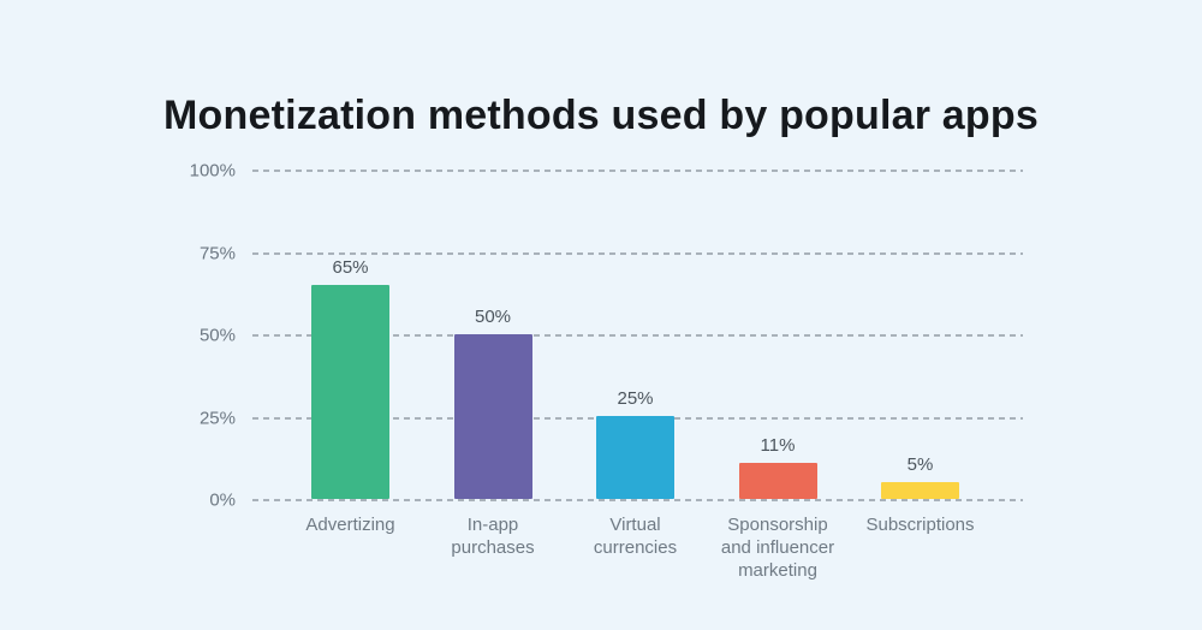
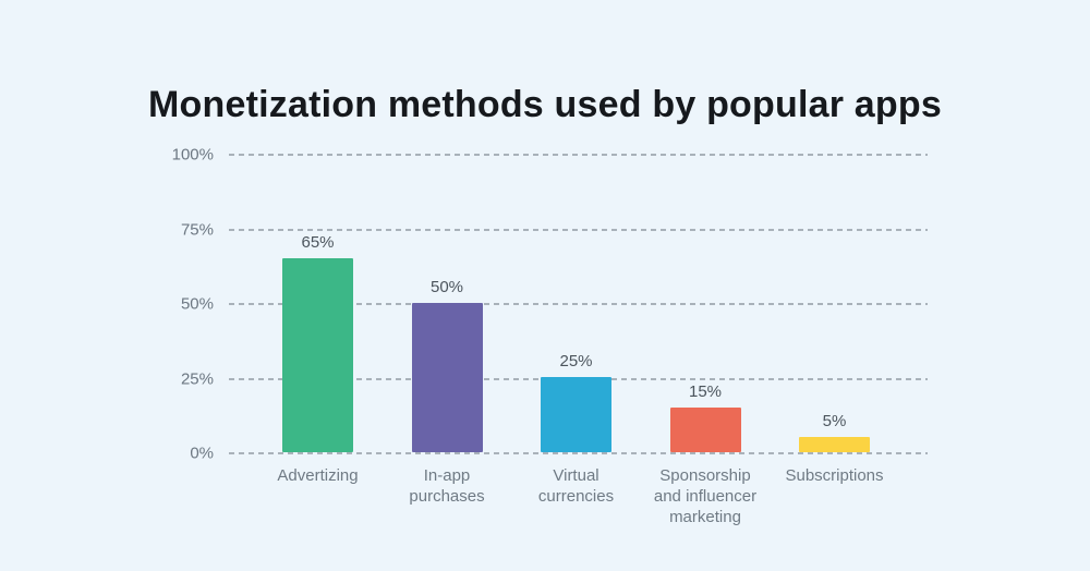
Sponsorship and influencer marketing: 11% -> 15%
